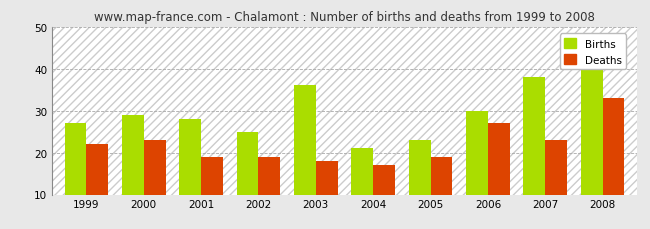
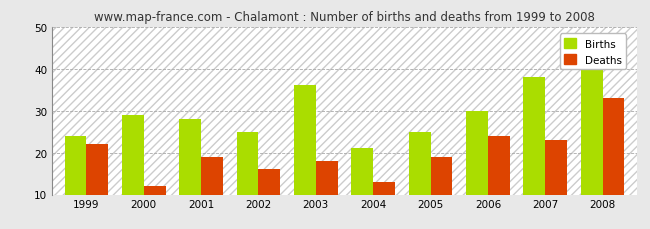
Births/1999: 27 -> 24
Deaths/2000: 23 -> 12
Deaths/2002: 19 -> 16
Deaths/2004: 17 -> 13
Births/2005: 23 -> 25
Deaths/2006: 27 -> 24
